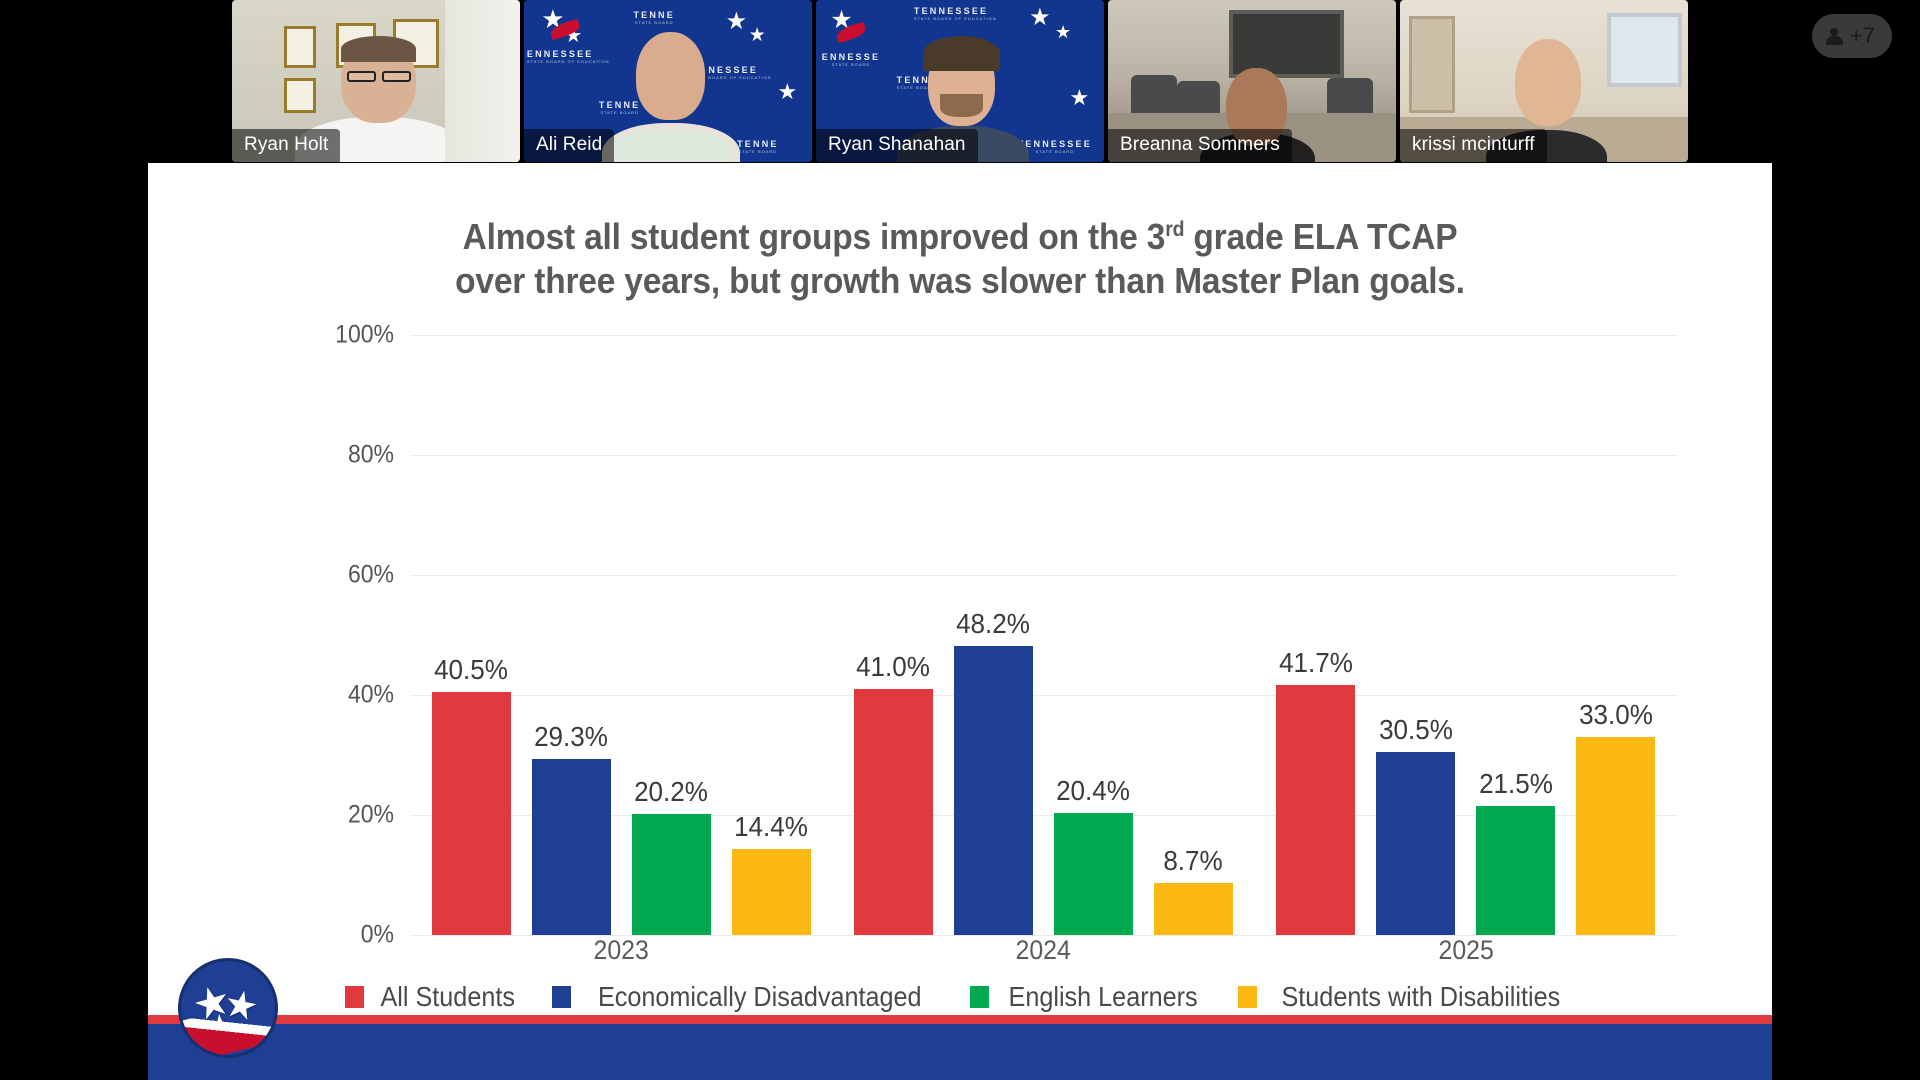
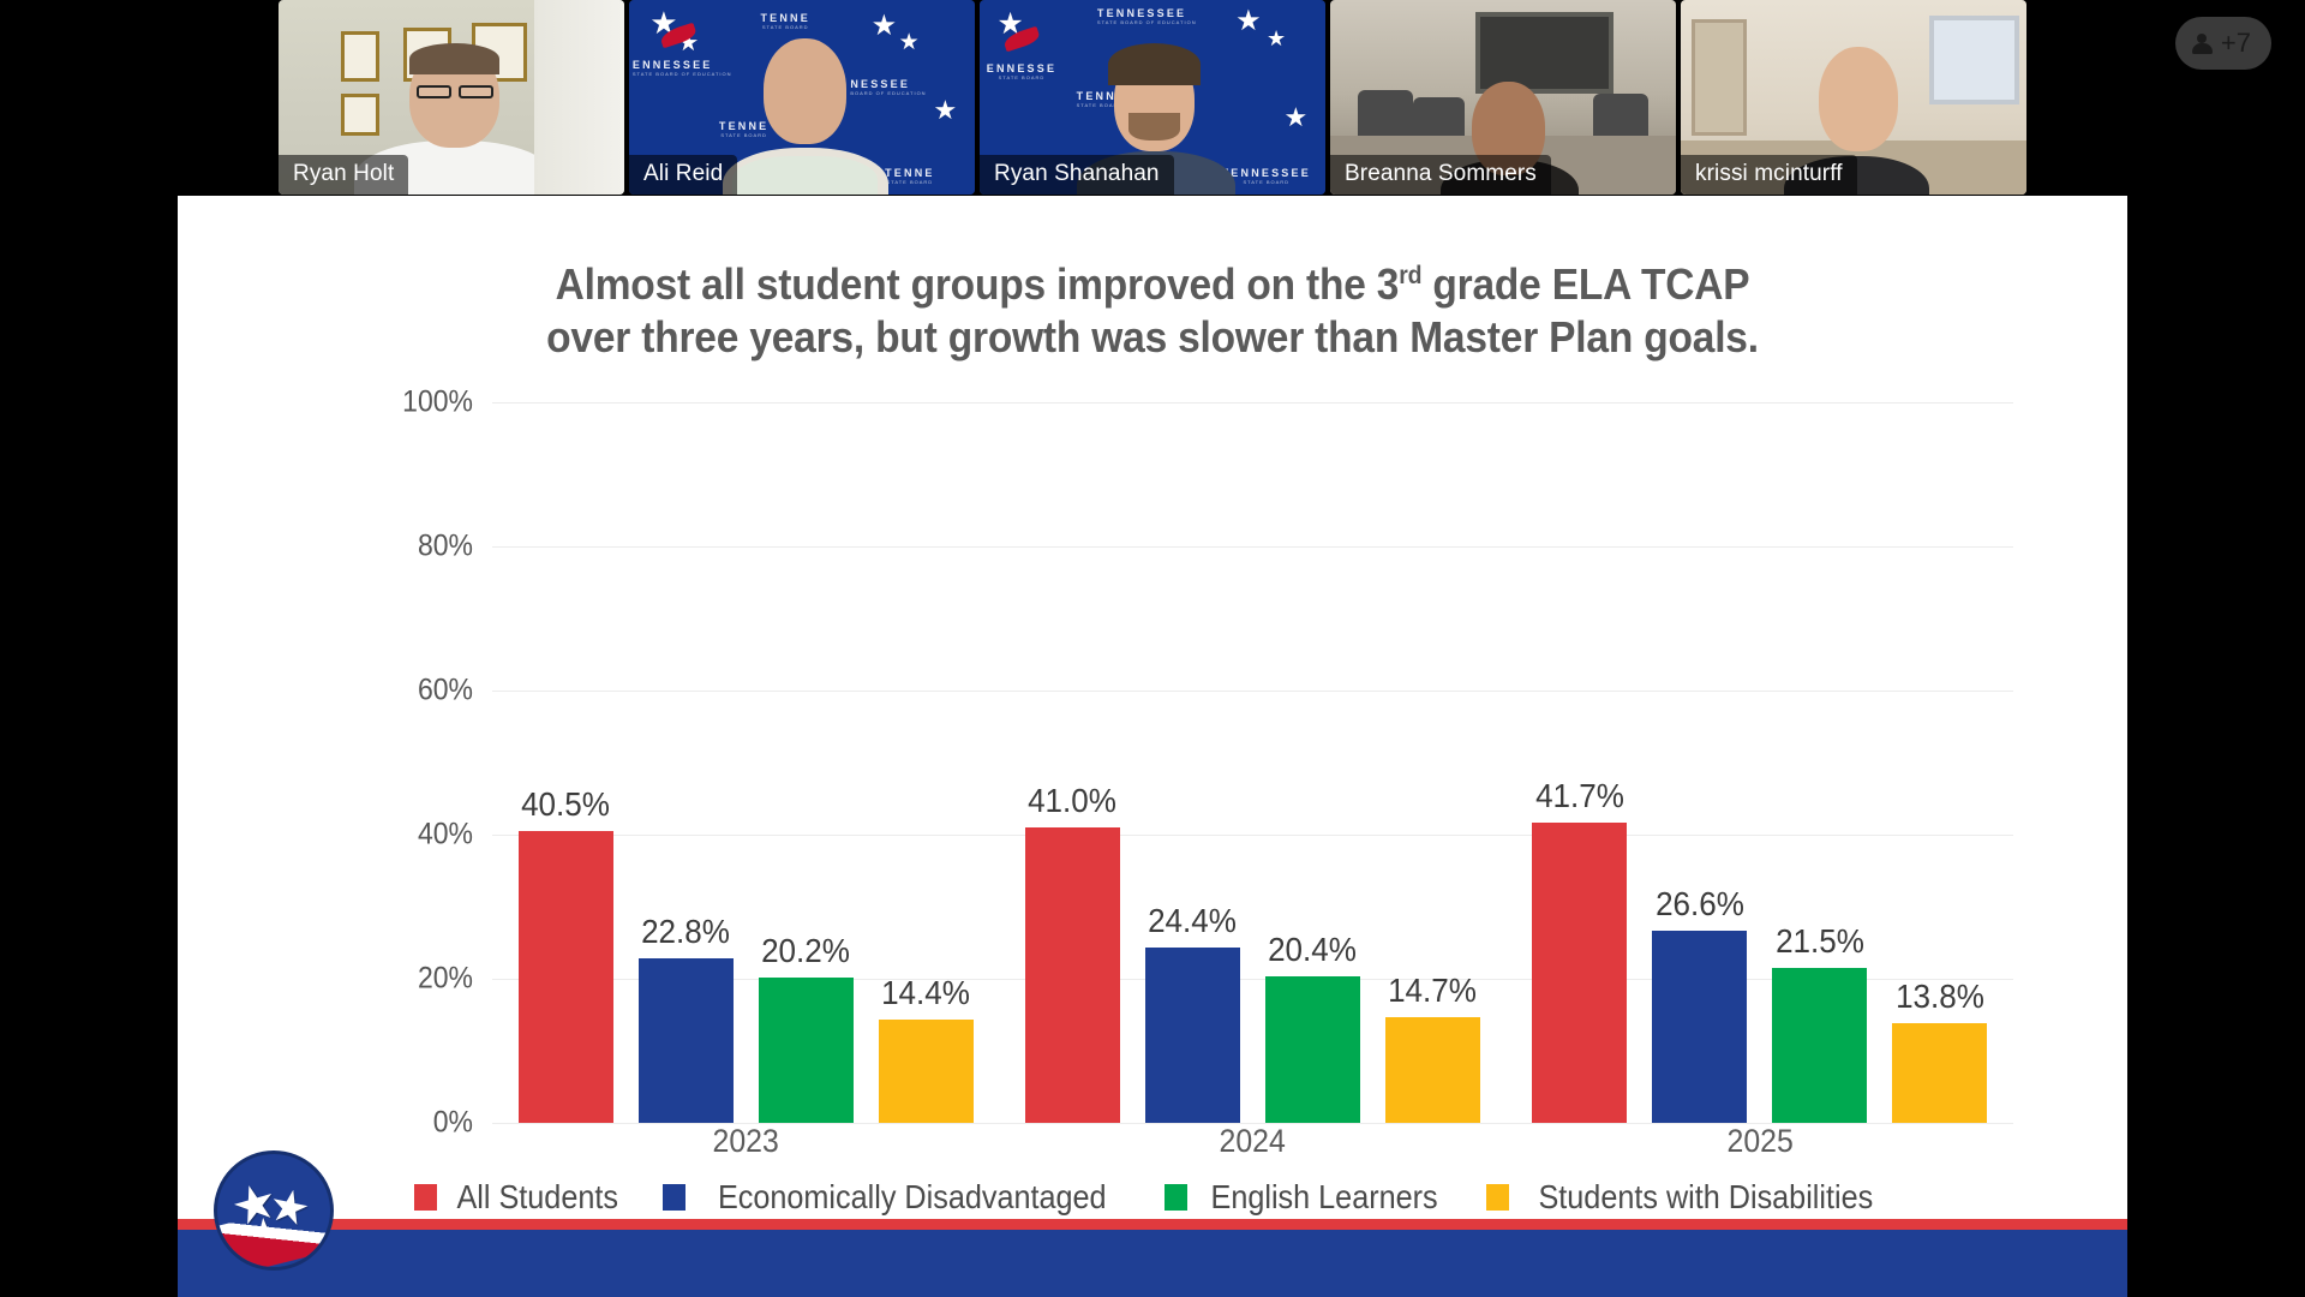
Economically Disadvantaged/2023: 29.3% -> 22.8%
Economically Disadvantaged/2024: 48.2% -> 24.4%
Students with Disabilities/2024: 8.7% -> 14.7%
Economically Disadvantaged/2025: 30.5% -> 26.6%
Students with Disabilities/2025: 33.0% -> 13.8%
